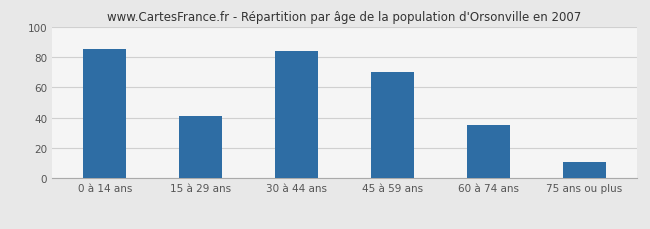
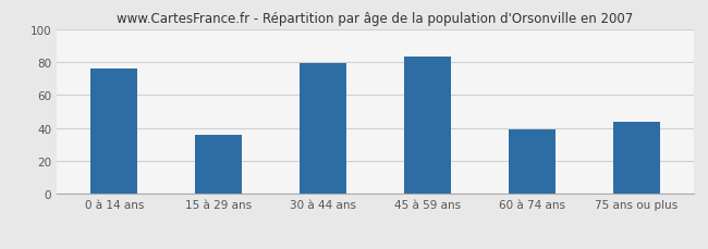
0 à 14 ans: 85 -> 76
15 à 29 ans: 41 -> 36
30 à 44 ans: 84 -> 79
45 à 59 ans: 70 -> 83
60 à 74 ans: 35 -> 39
75 ans ou plus: 11 -> 44
